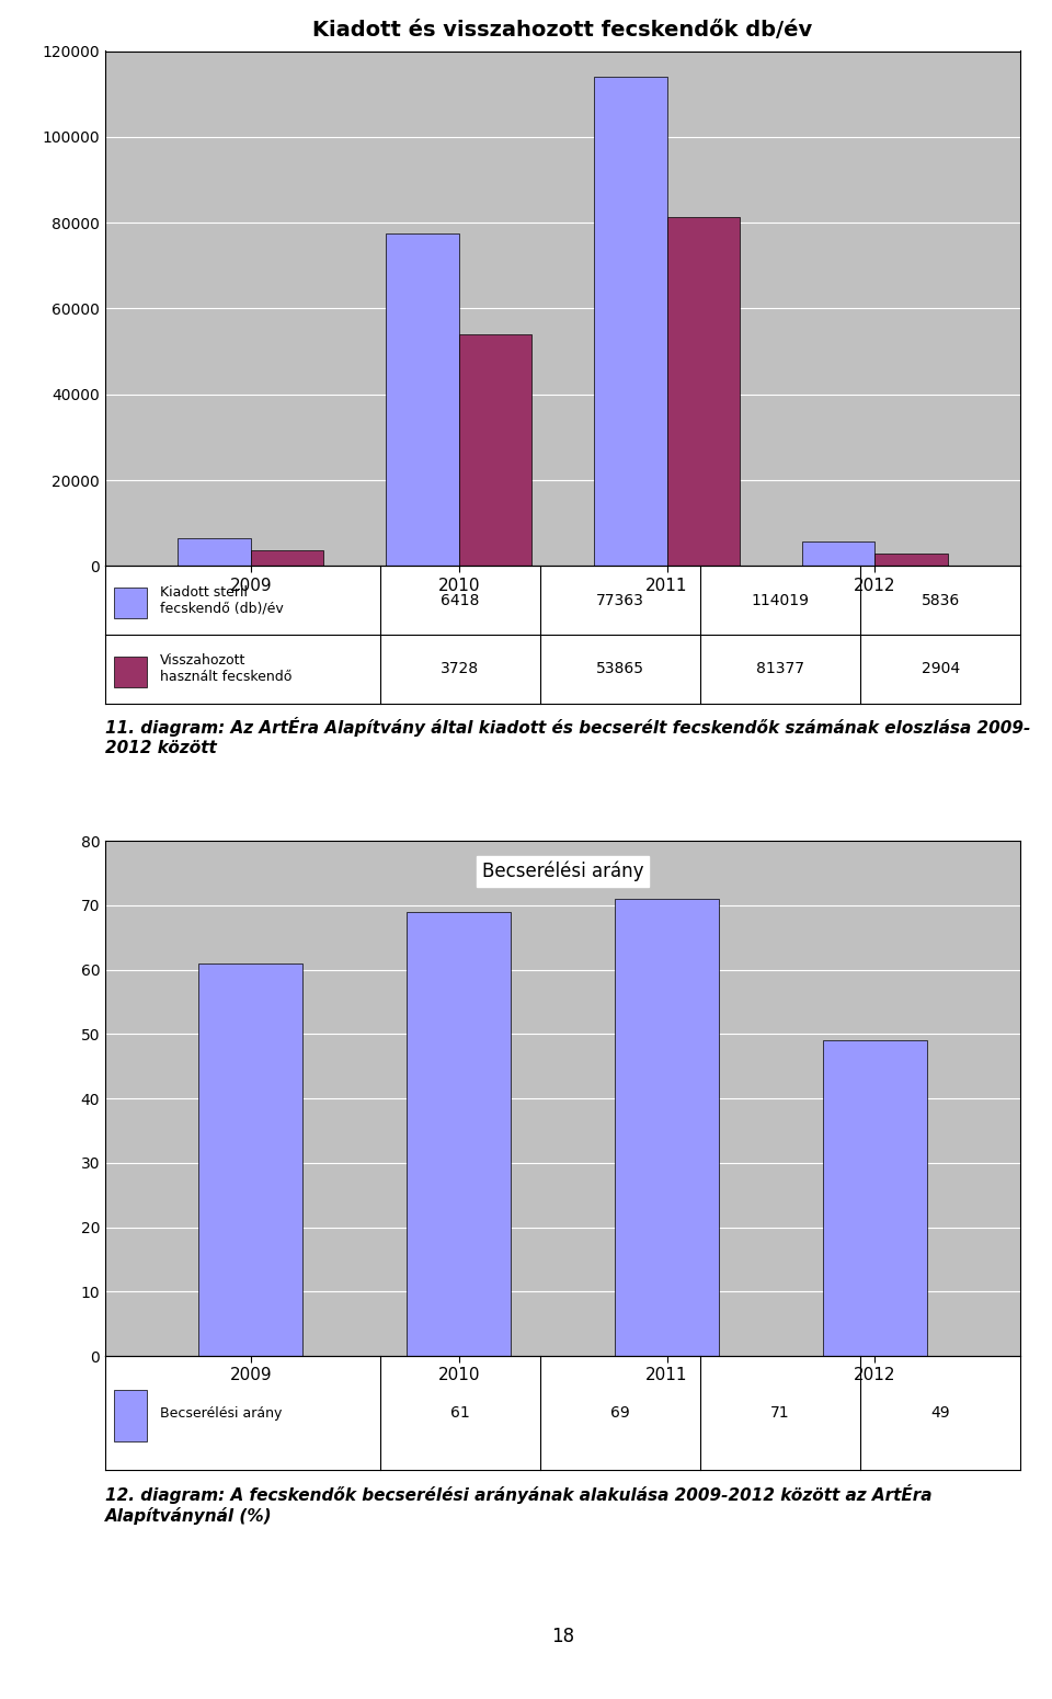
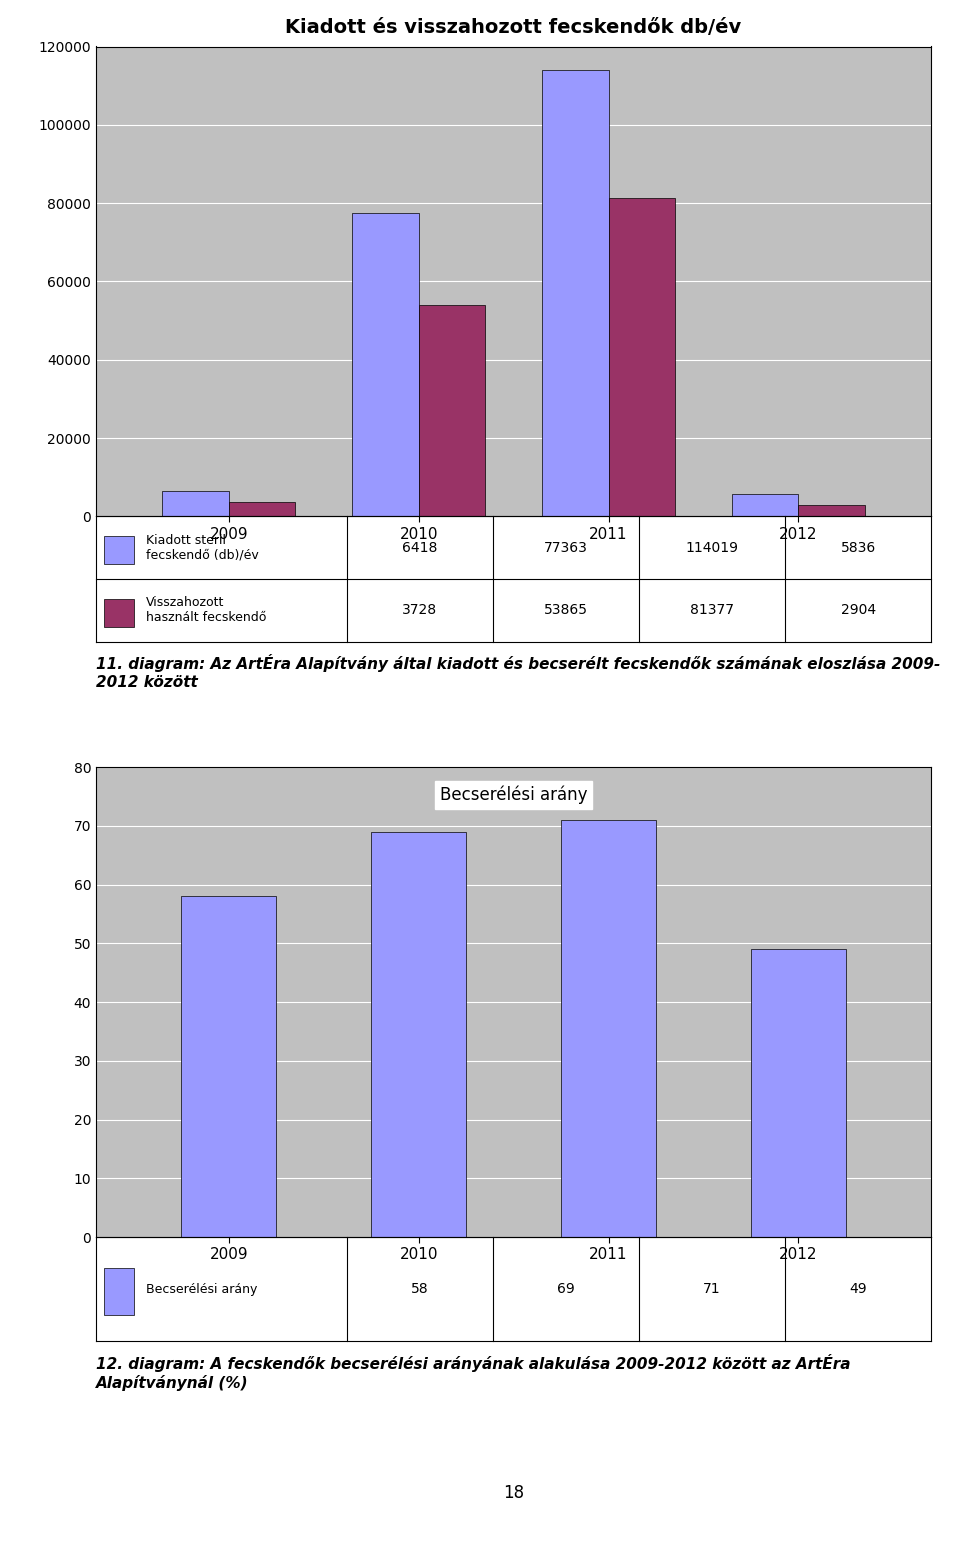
2009: 61 -> 58
